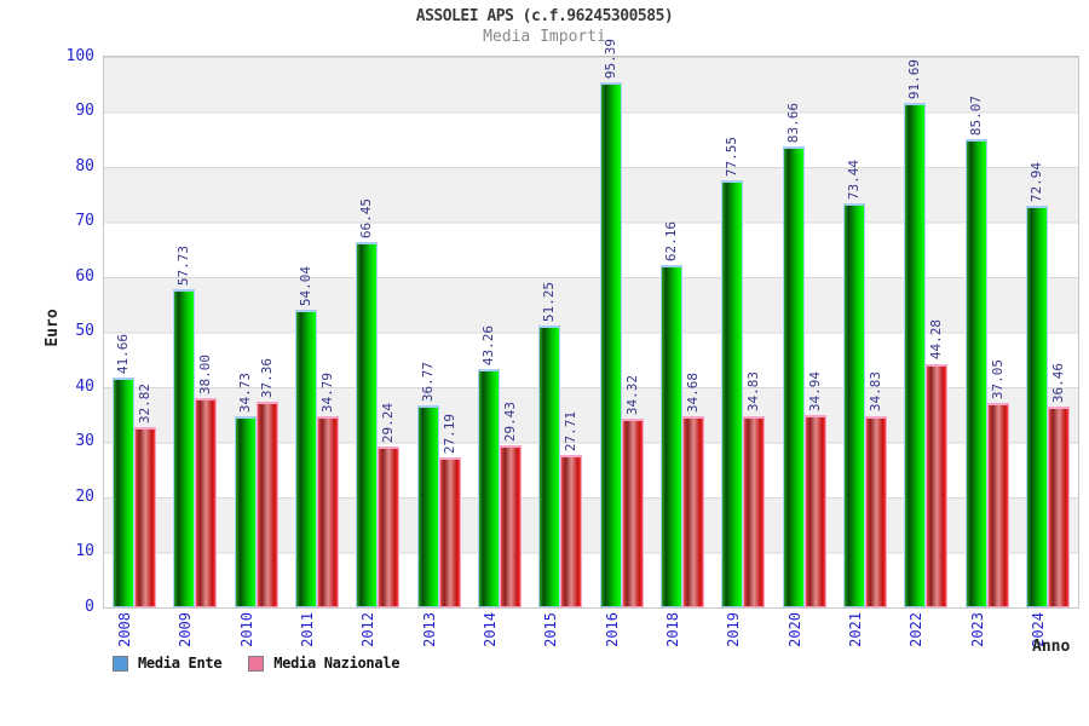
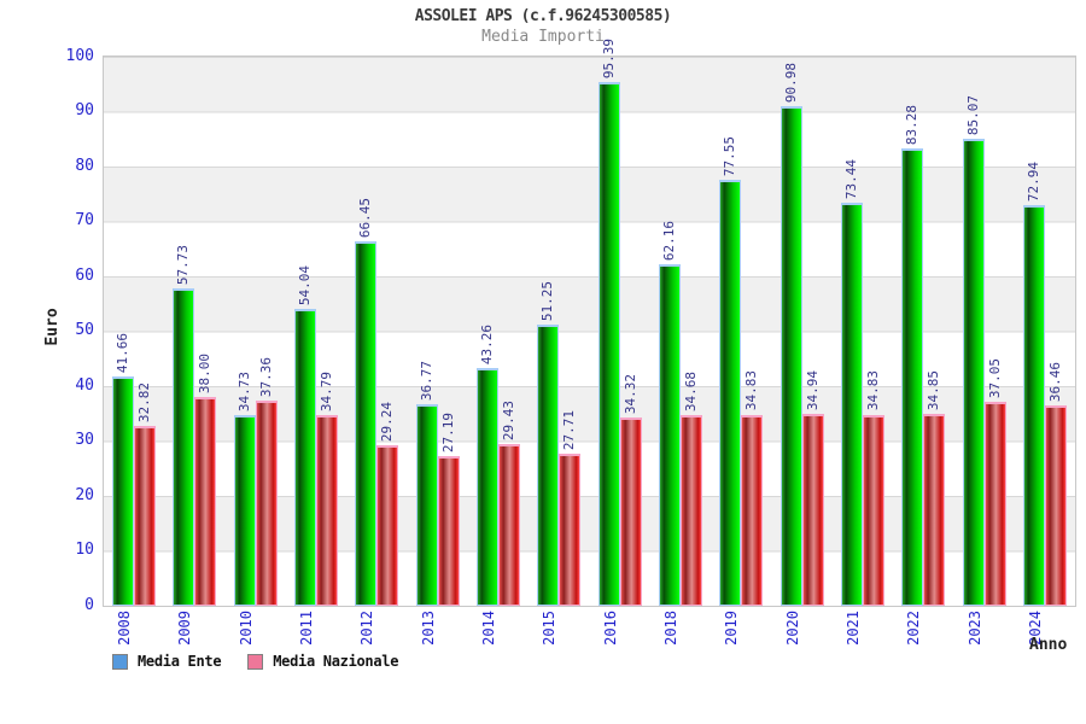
Media Ente/2020: 83.66 -> 90.98
Media Ente/2022: 91.69 -> 83.28
Media Nazionale/2022: 44.28 -> 34.85
